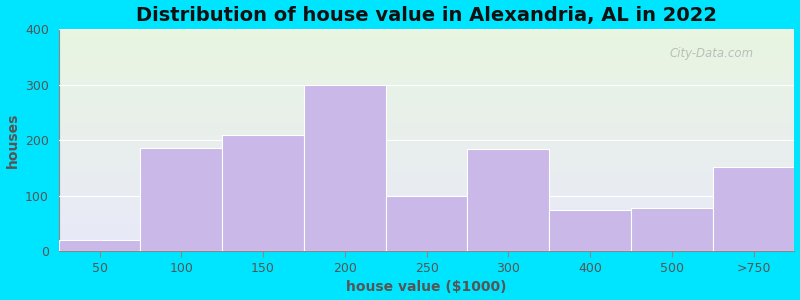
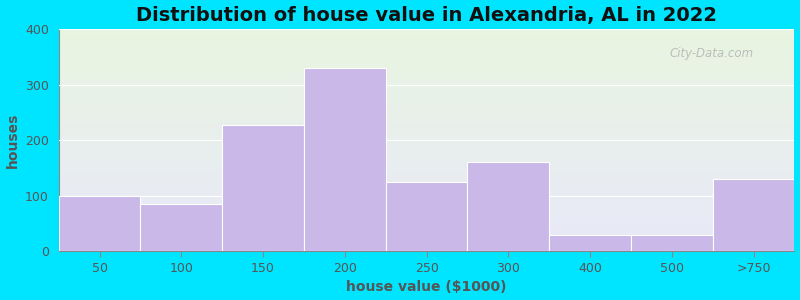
50: 20 -> 100
100: 186 -> 85
150: 210 -> 228
200: 300 -> 330
250: 100 -> 125
300: 184 -> 160
400: 74 -> 30
500: 78 -> 30
>750: 152 -> 130
